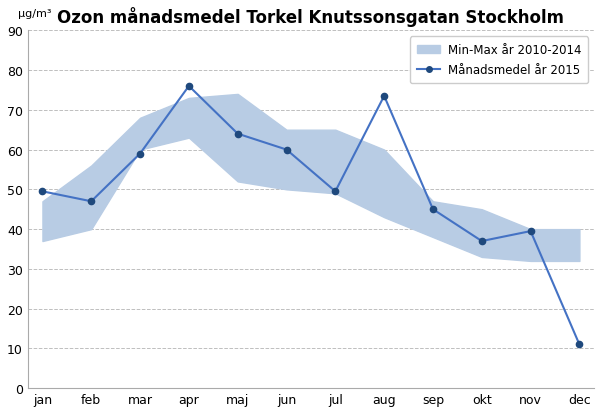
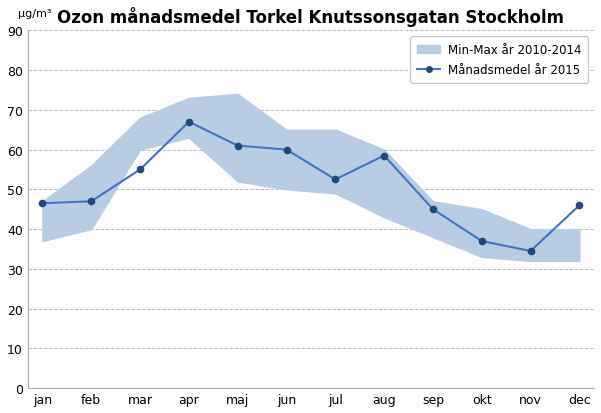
Månadsmedel år 2015/jan: 49.5 -> 46.5
Månadsmedel år 2015/mar: 59.0 -> 55.0
Månadsmedel år 2015/apr: 76.0 -> 67.0
Månadsmedel år 2015/maj: 64.0 -> 61.0
Månadsmedel år 2015/jul: 49.5 -> 52.5
Månadsmedel år 2015/aug: 73.5 -> 58.5
Månadsmedel år 2015/nov: 39.5 -> 34.5
Månadsmedel år 2015/dec: 11.0 -> 46.0
